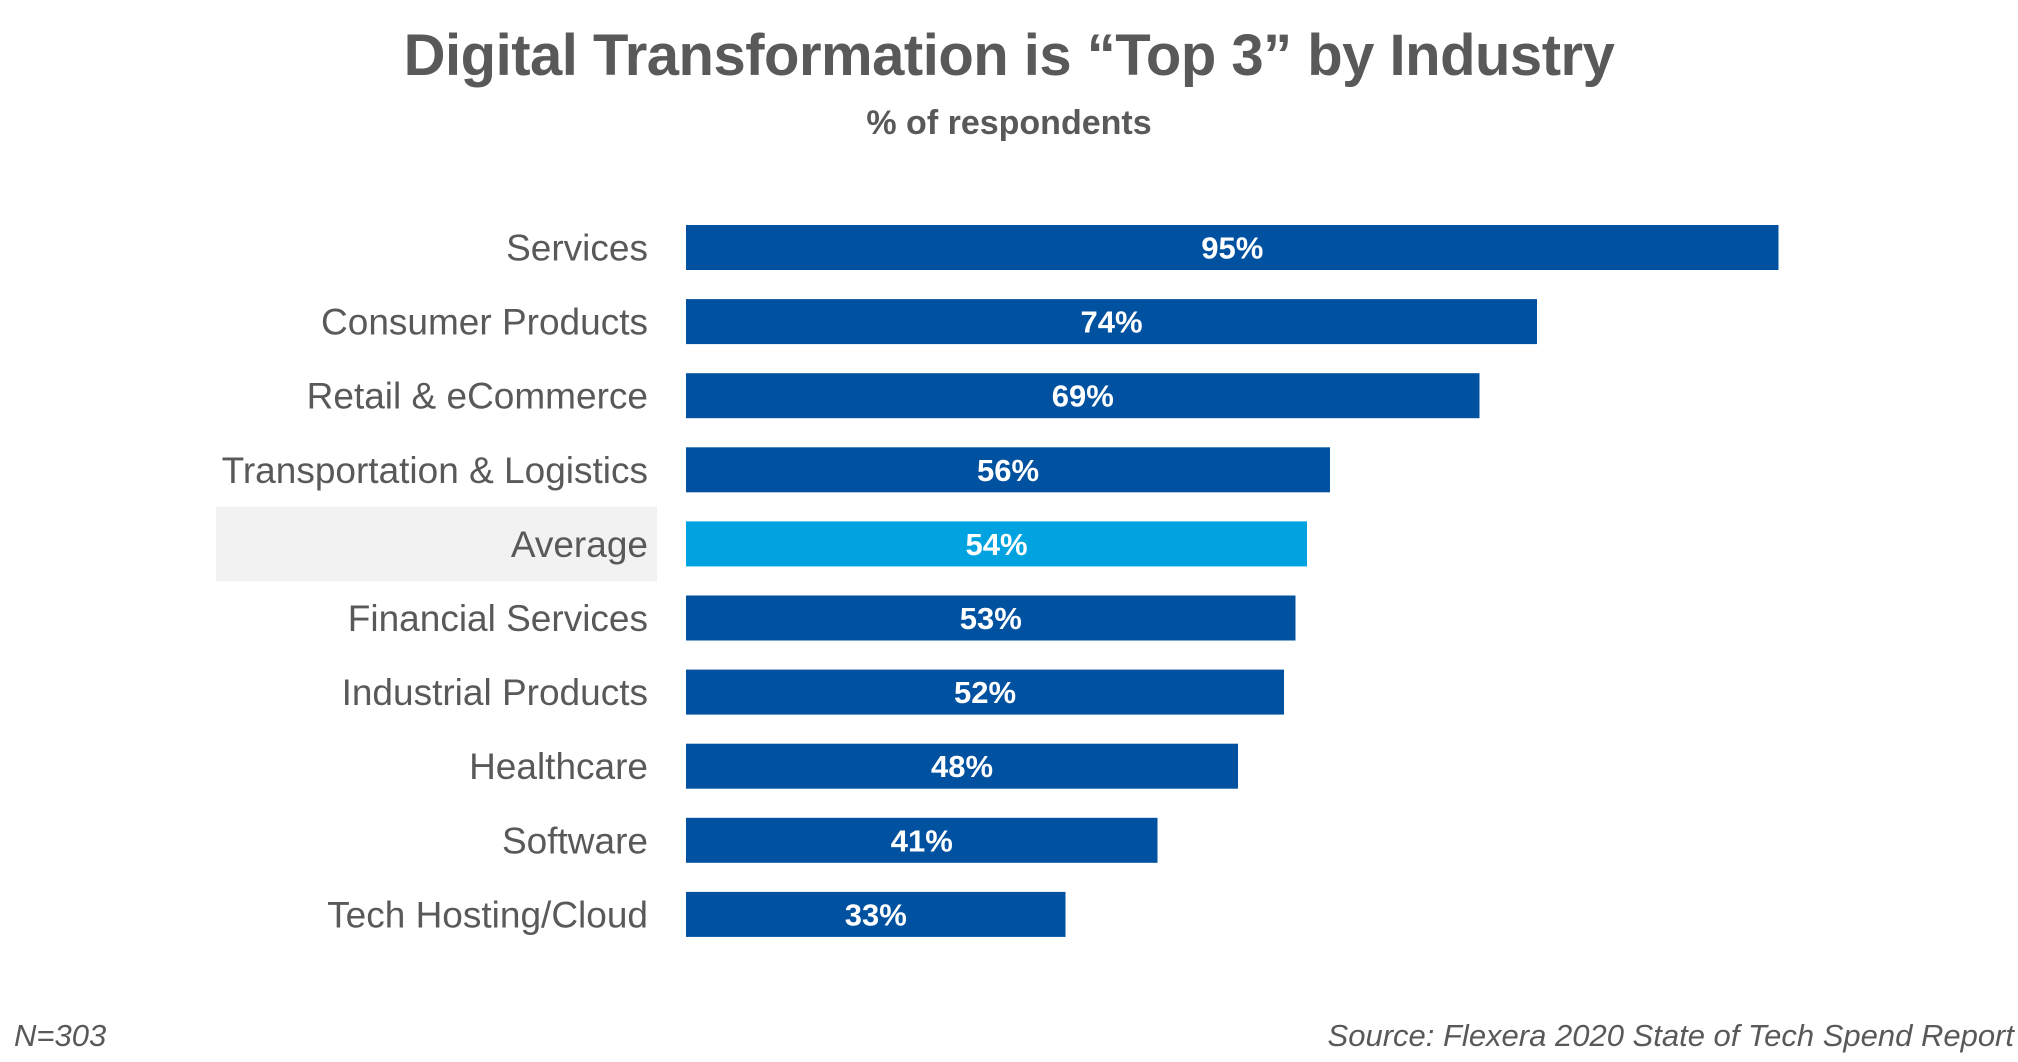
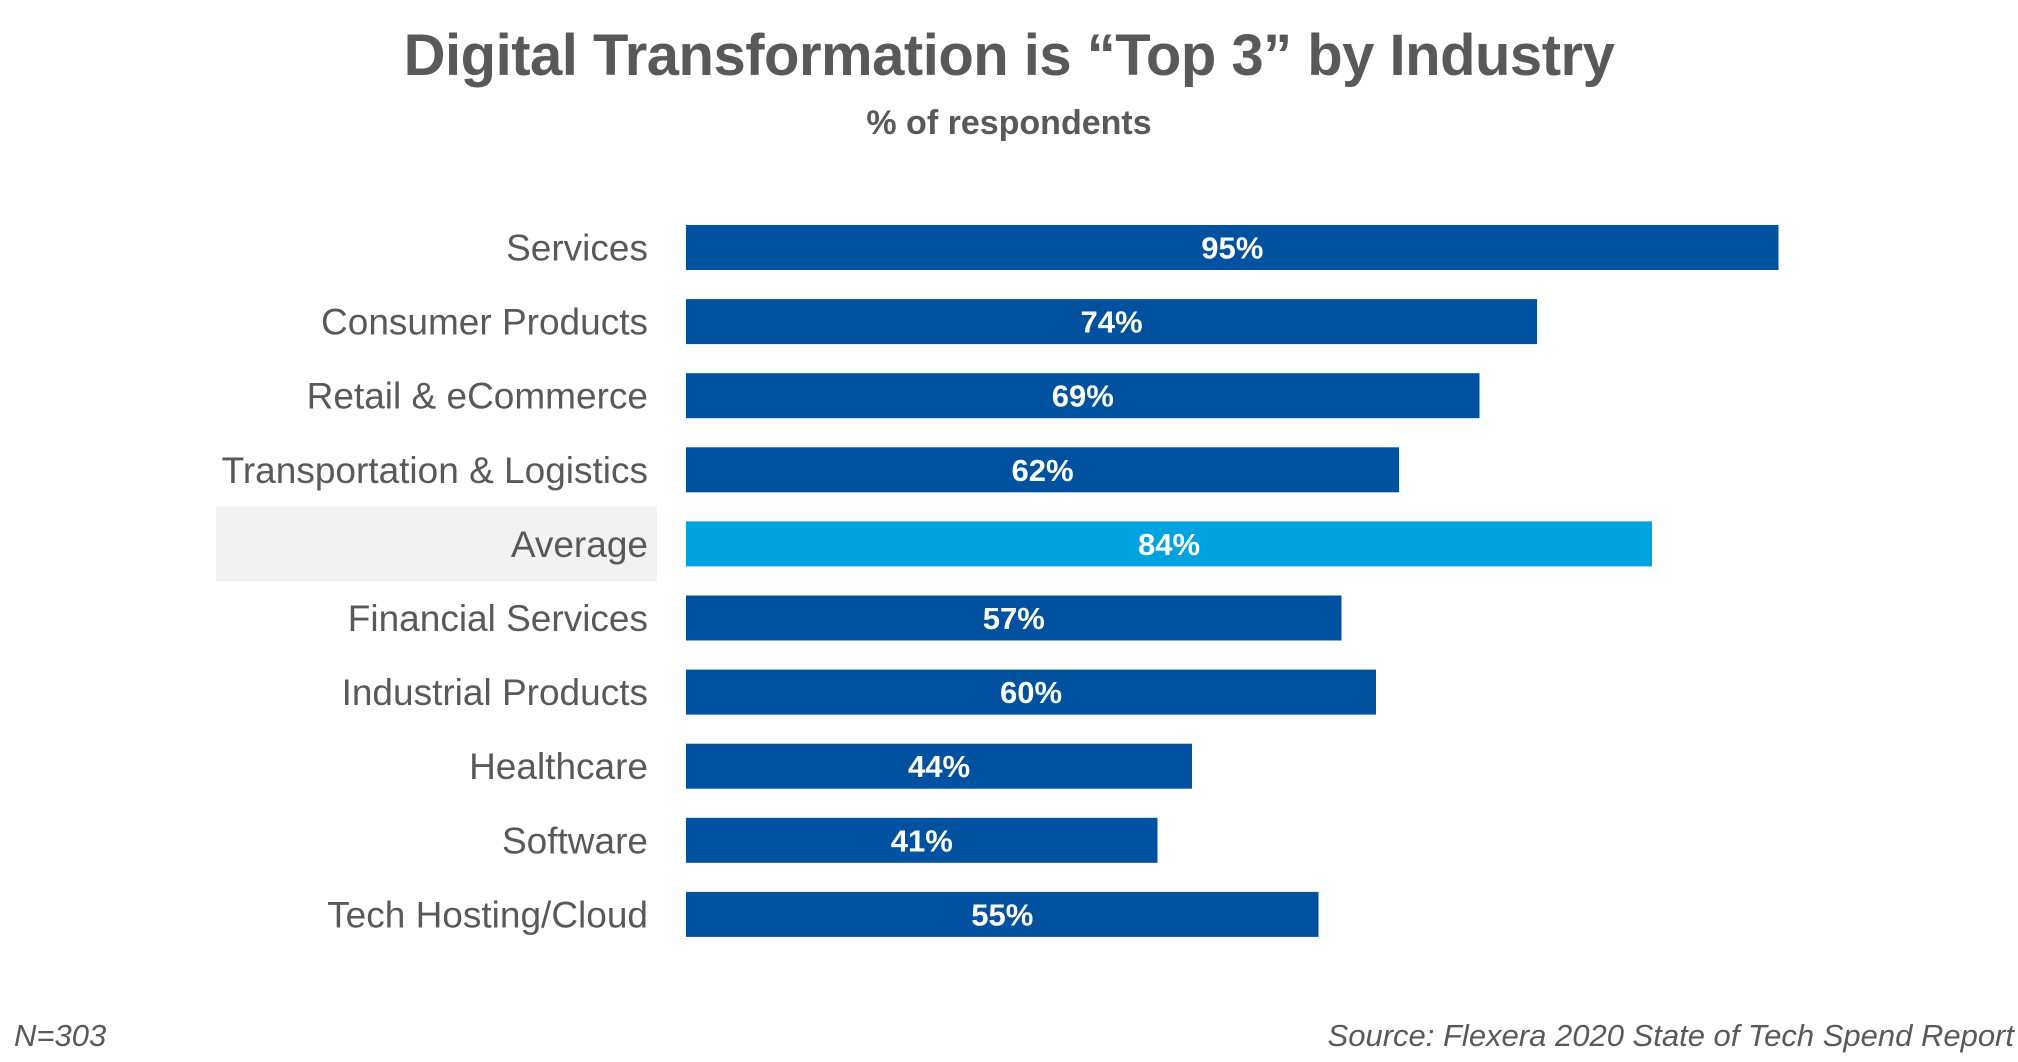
Transportation & Logistics: 56% -> 62%
Average: 54% -> 84%
Financial Services: 53% -> 57%
Industrial Products: 52% -> 60%
Healthcare: 48% -> 44%
Tech Hosting/Cloud: 33% -> 55%
